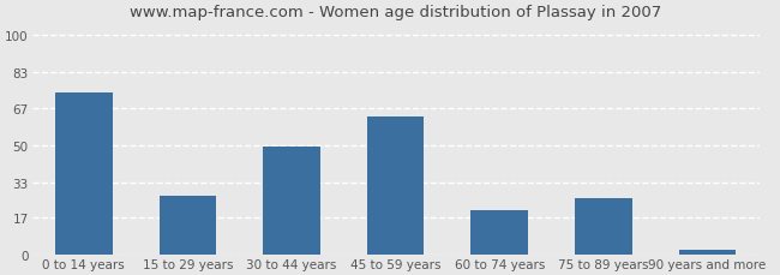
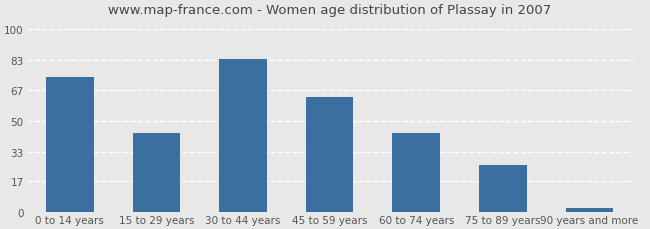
15 to 29 years: 27 -> 43
30 to 44 years: 49 -> 84
60 to 74 years: 20 -> 43
